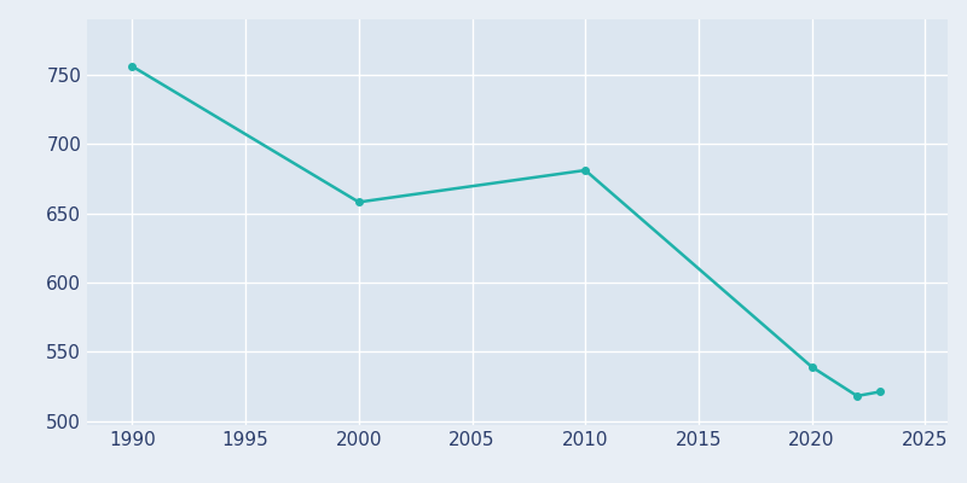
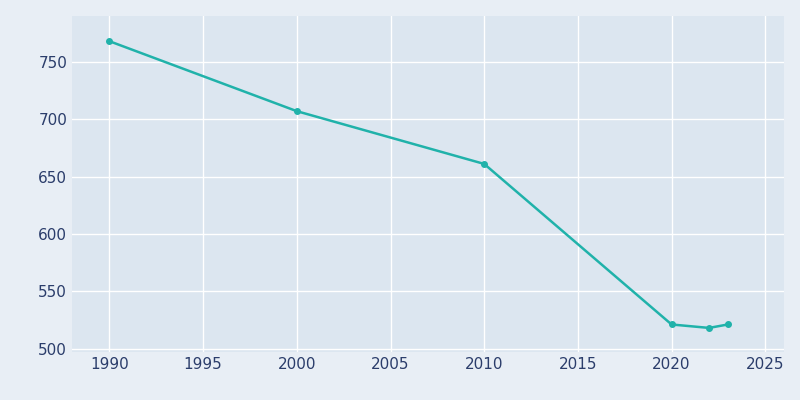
1990: 756 -> 768
2000: 658 -> 707
2010: 681 -> 661
2020: 539 -> 521
